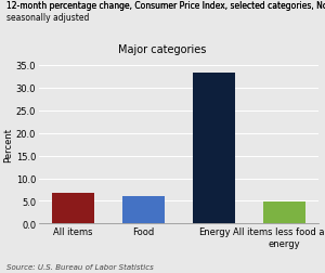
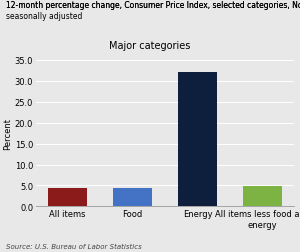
All items: 6.8 -> 4.5
Food: 6.1 -> 4.5
Energy: 33.3 -> 32.0
